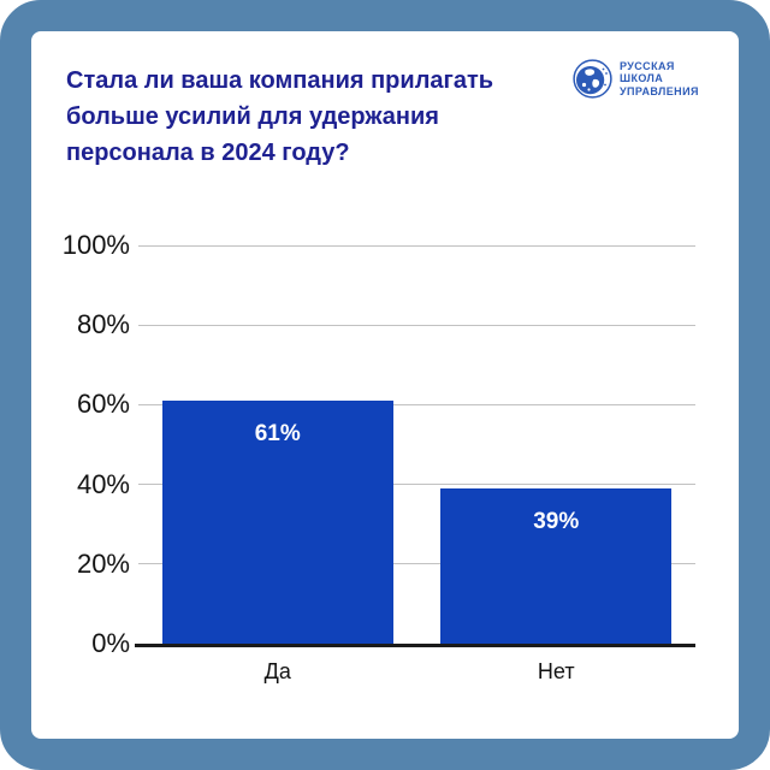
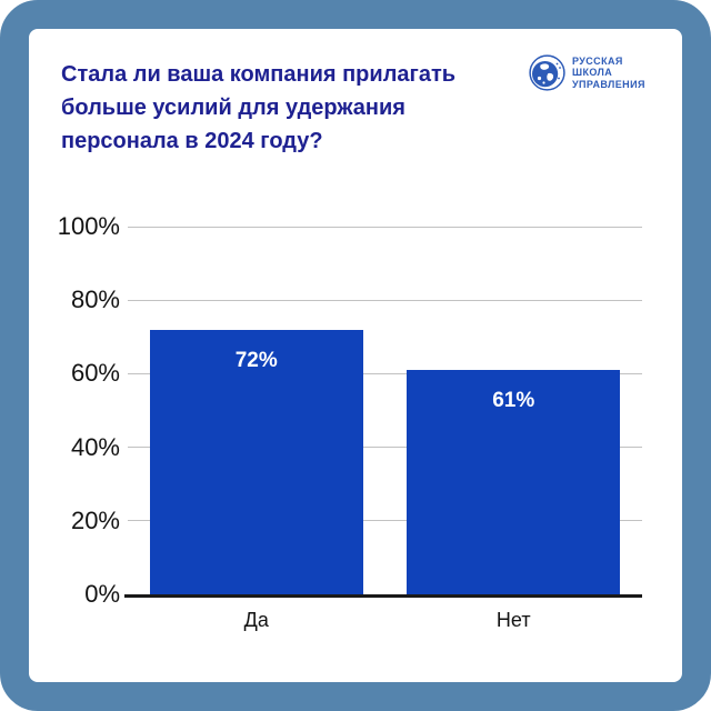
Да: 61% -> 72%
Нет: 39% -> 61%
